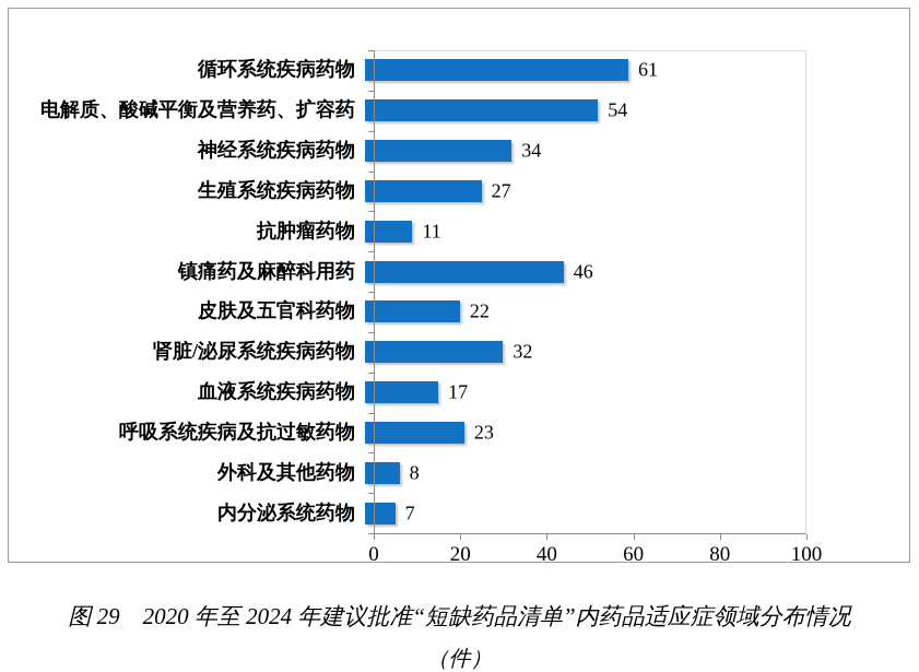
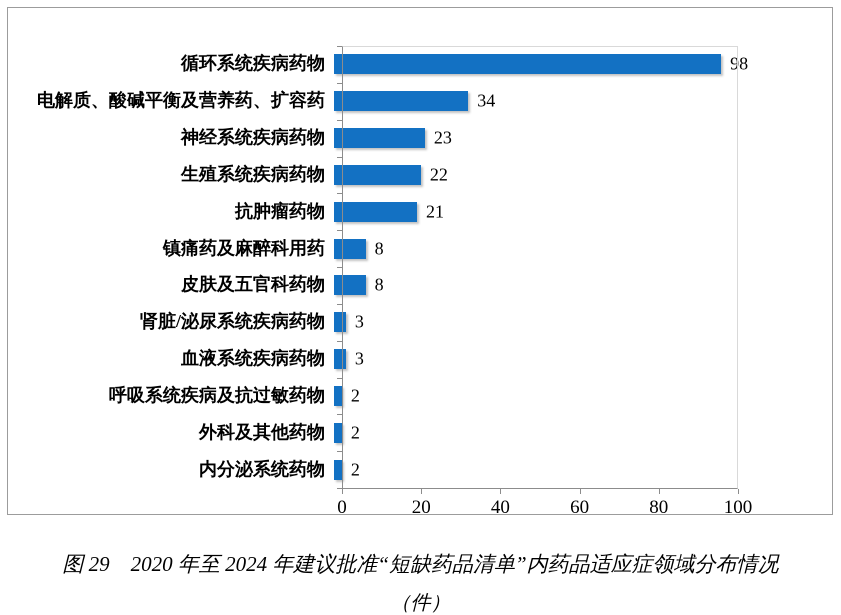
循环系统疾病药物: 61 -> 98
电解质、酸碱平衡及营养药、扩容药: 54 -> 34
神经系统疾病药物: 34 -> 23
生殖系统疾病药物: 27 -> 22
抗肿瘤药物: 11 -> 21
镇痛药及麻醉科用药: 46 -> 8
皮肤及五官科药物: 22 -> 8
肾脏/泌尿系统疾病药物: 32 -> 3
血液系统疾病药物: 17 -> 3
呼吸系统疾病及抗过敏药物: 23 -> 2
外科及其他药物: 8 -> 2
内分泌系统药物: 7 -> 2
